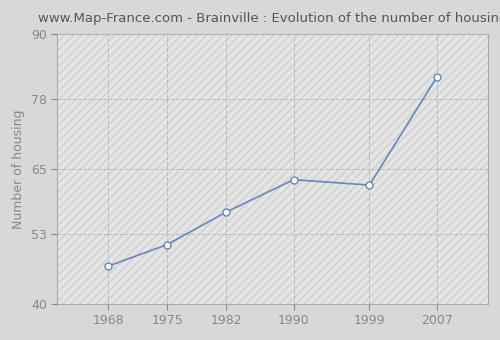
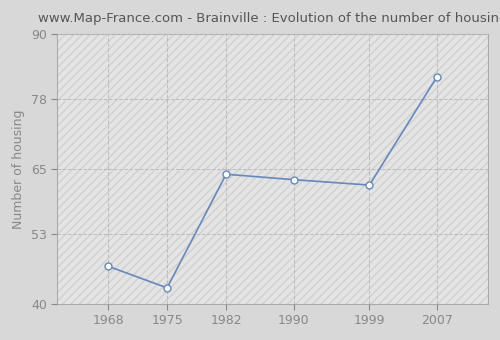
1975: 51 -> 43
1982: 57 -> 64
